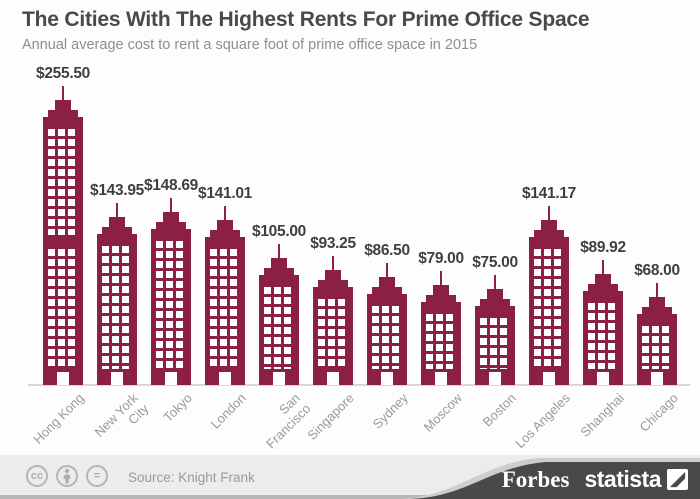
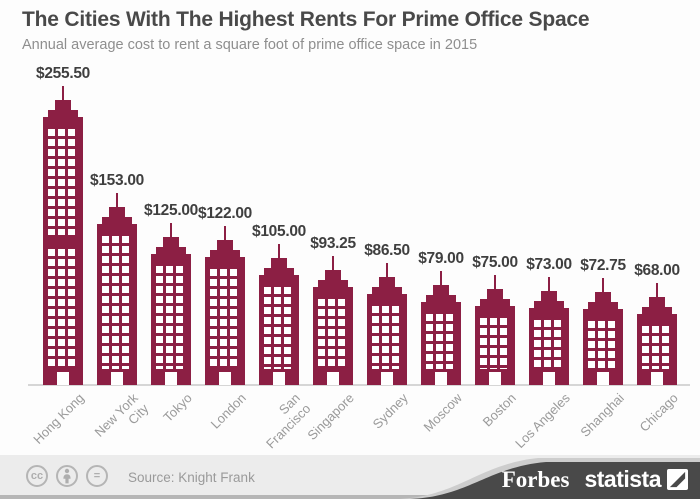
New York City: $143.95 -> $153.00
Tokyo: $148.69 -> $125.00
London: $141.01 -> $122.00
Los Angeles: $141.17 -> $73.00
Shanghai: $89.92 -> $72.75
